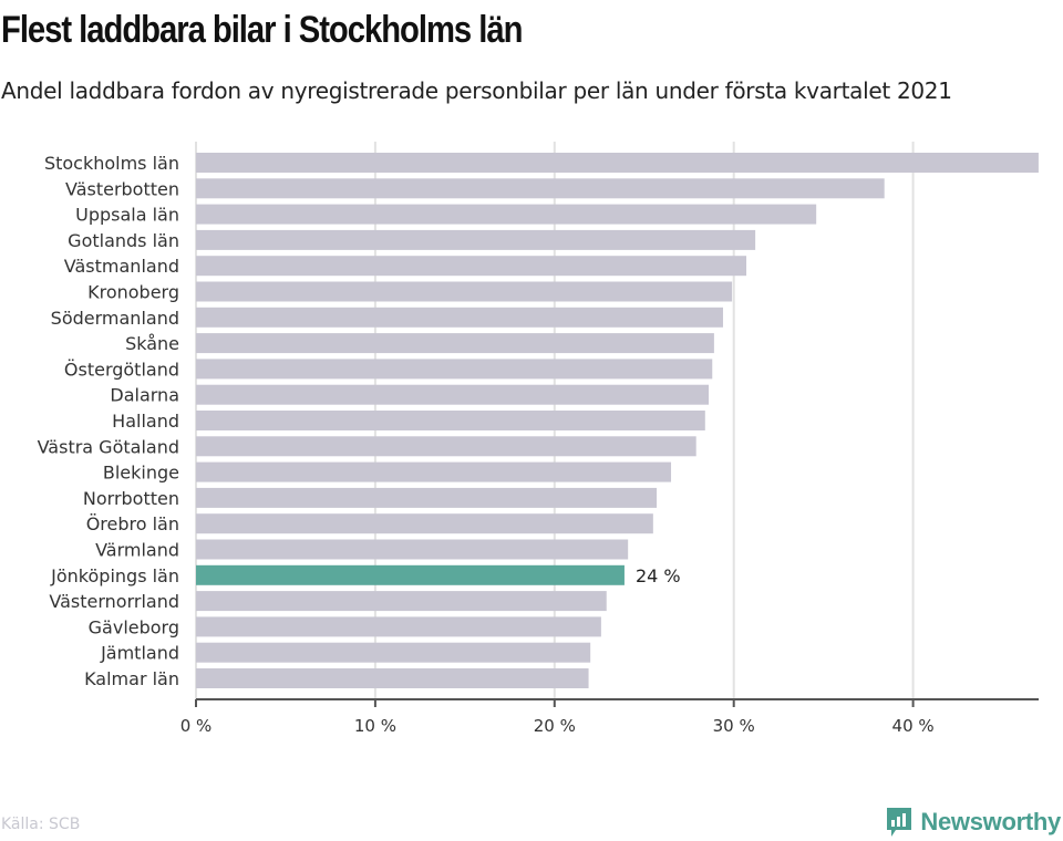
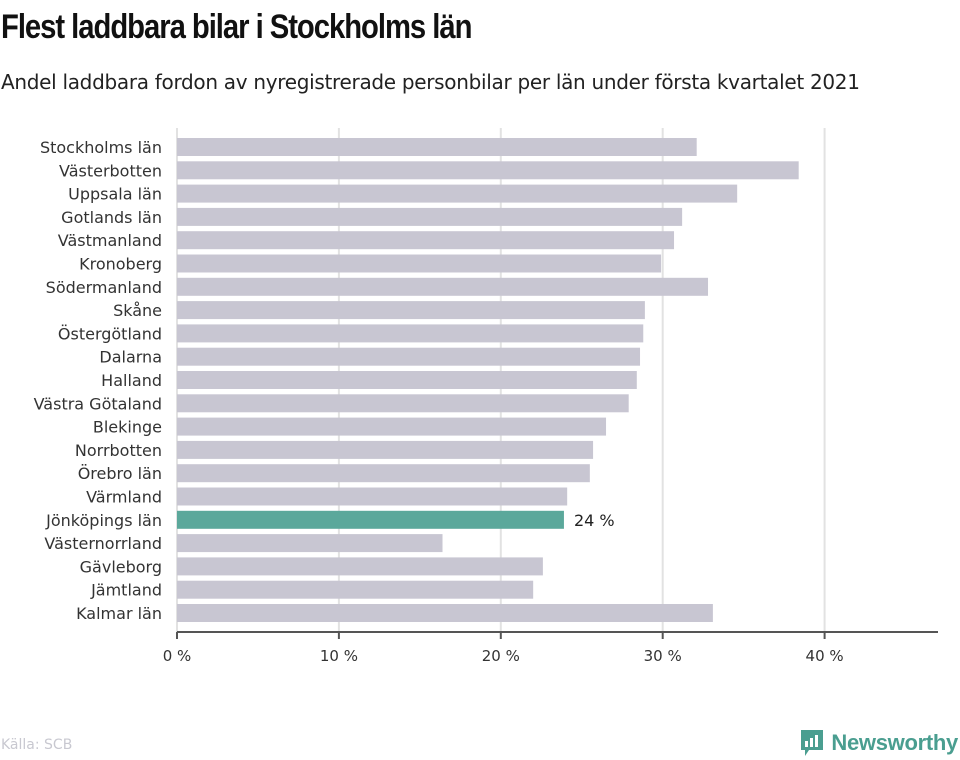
Stockholms län: 47.0% -> 32.1%
Södermanland: 29.4% -> 32.8%
Västernorrland: 22.9% -> 16.4%
Kalmar län: 21.9% -> 33.1%
